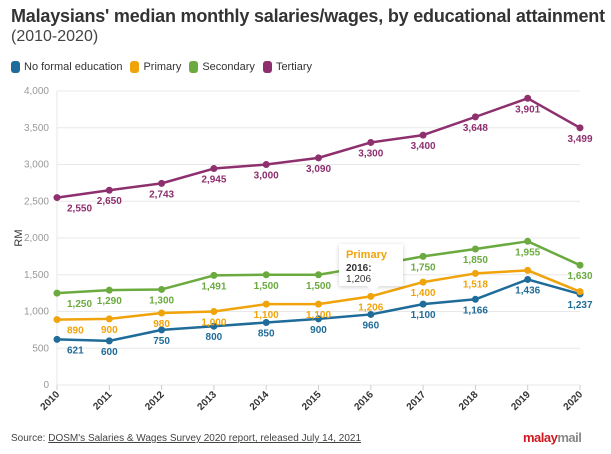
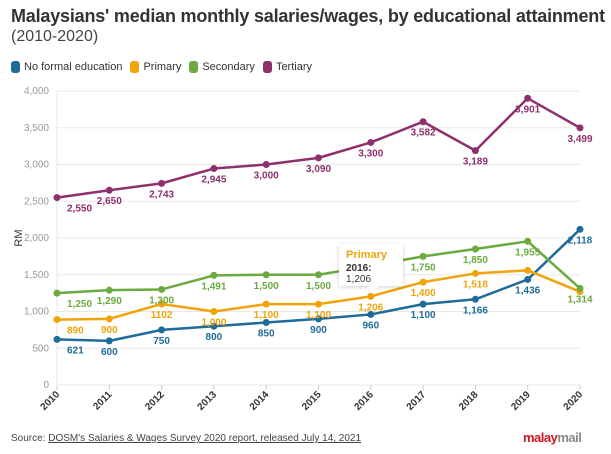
Primary/2012: 980 -> 1102
Tertiary/2017: 3,400 -> 3,582
Tertiary/2018: 3,648 -> 3,189
No formal education/2020: 1,237 -> 2,118
Secondary/2020: 1,630 -> 1,314
